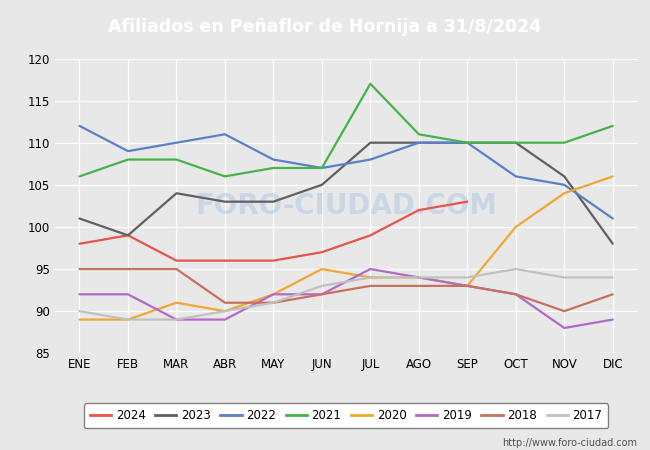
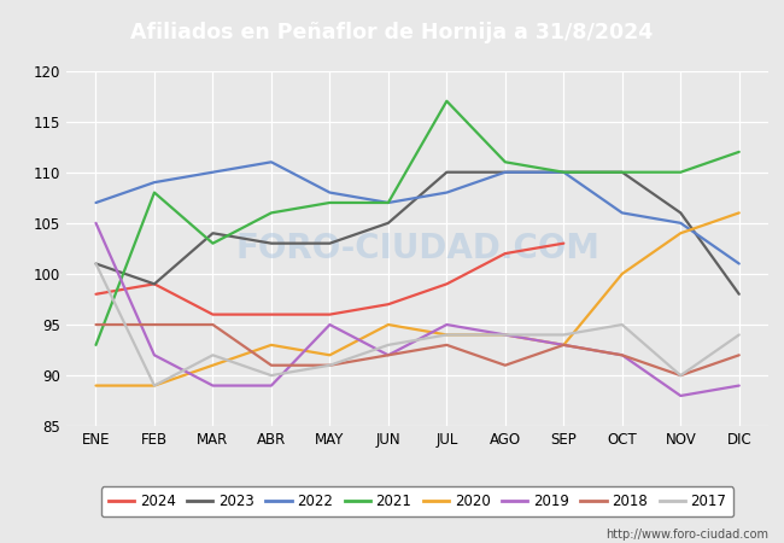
2022/ENE: 112 -> 107
2021/ENE: 106 -> 93
2019/ENE: 92 -> 105
2017/ENE: 90 -> 101
2021/MAR: 108 -> 103
2017/MAR: 89 -> 92
2020/ABR: 90 -> 93
2019/MAY: 92 -> 95
2018/AGO: 93 -> 91
2017/NOV: 94 -> 90
